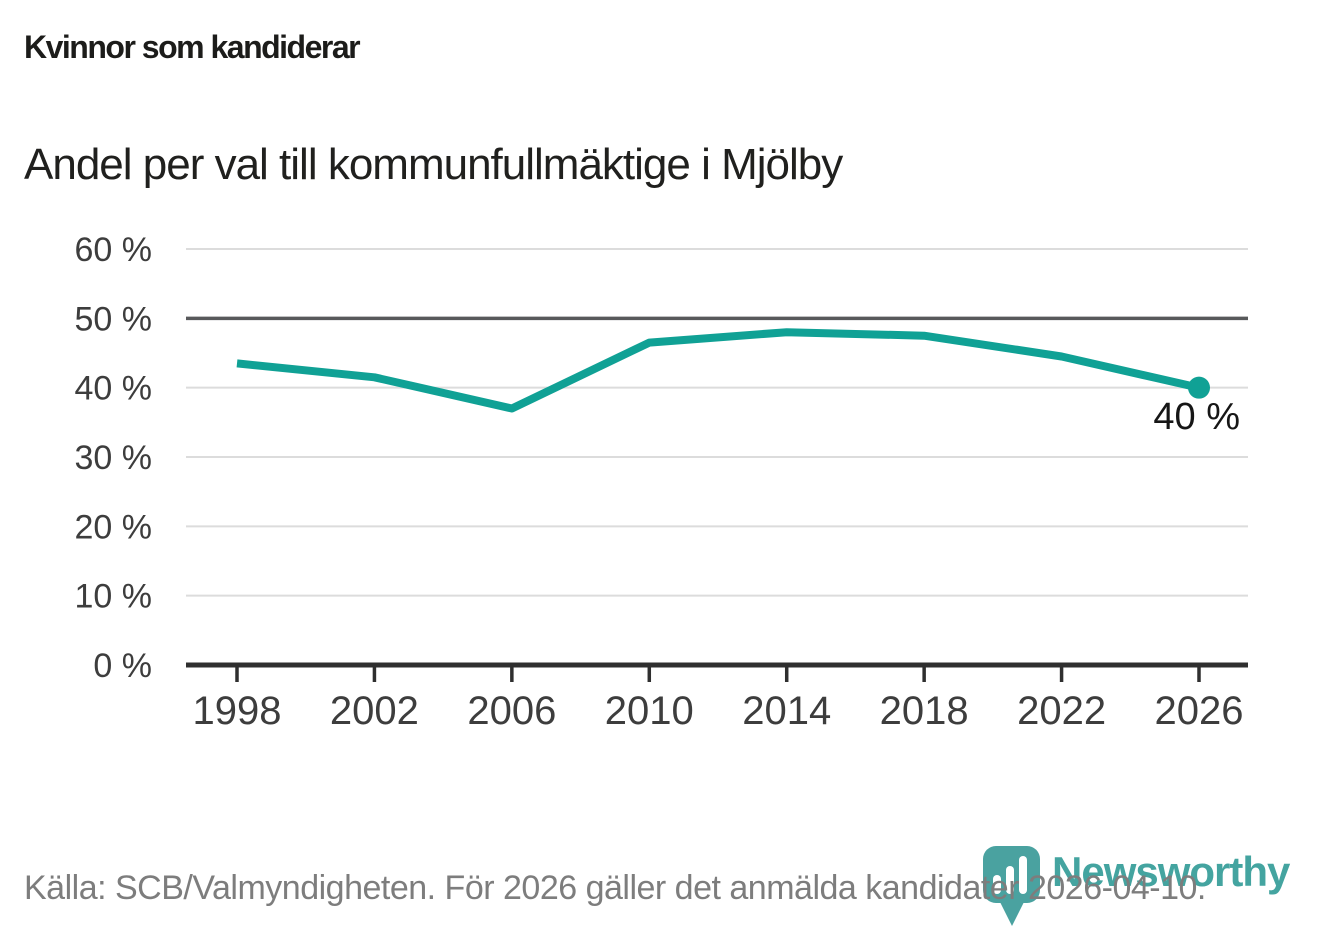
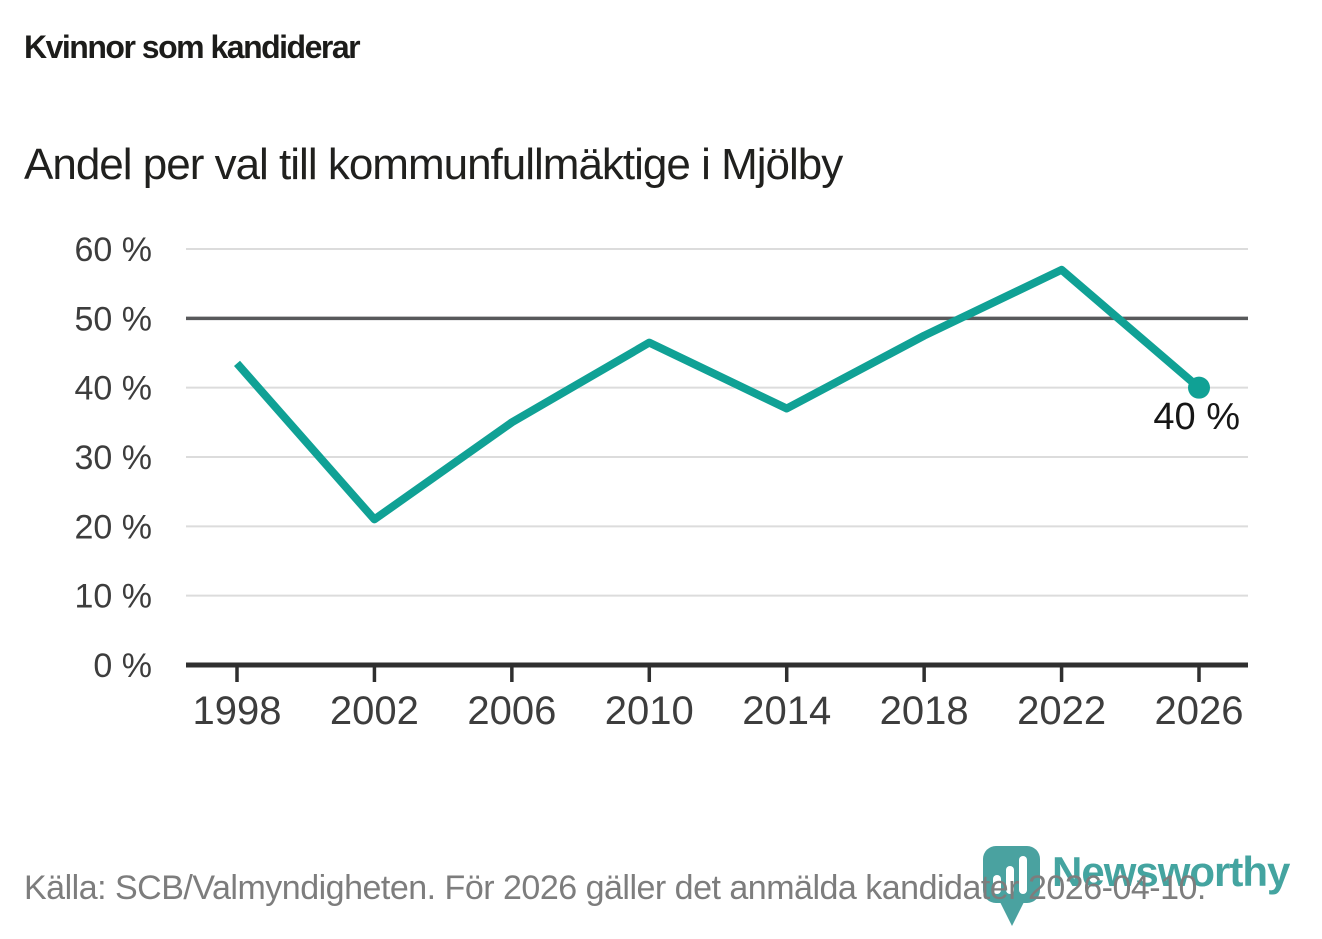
2002: 42% -> 21%
2006: 37% -> 35%
2014: 48% -> 37%
2022: 44% -> 57%
